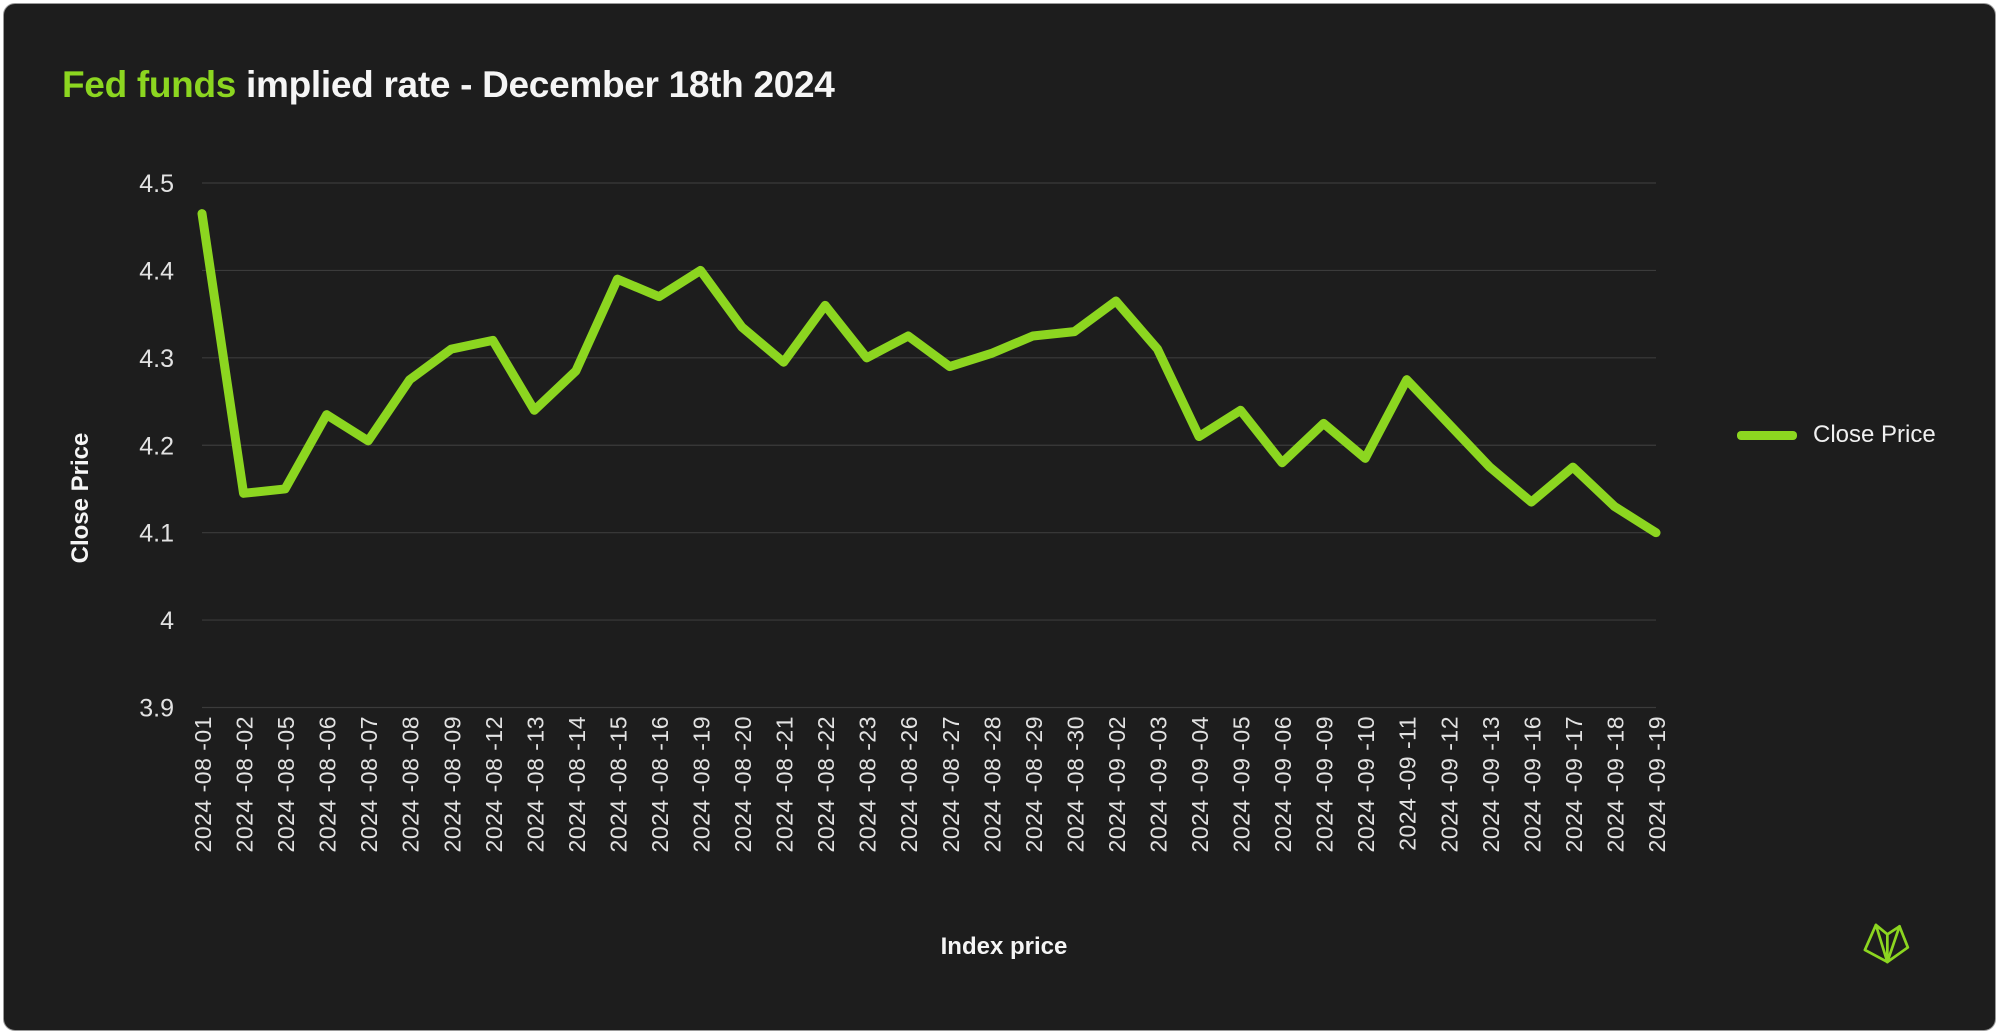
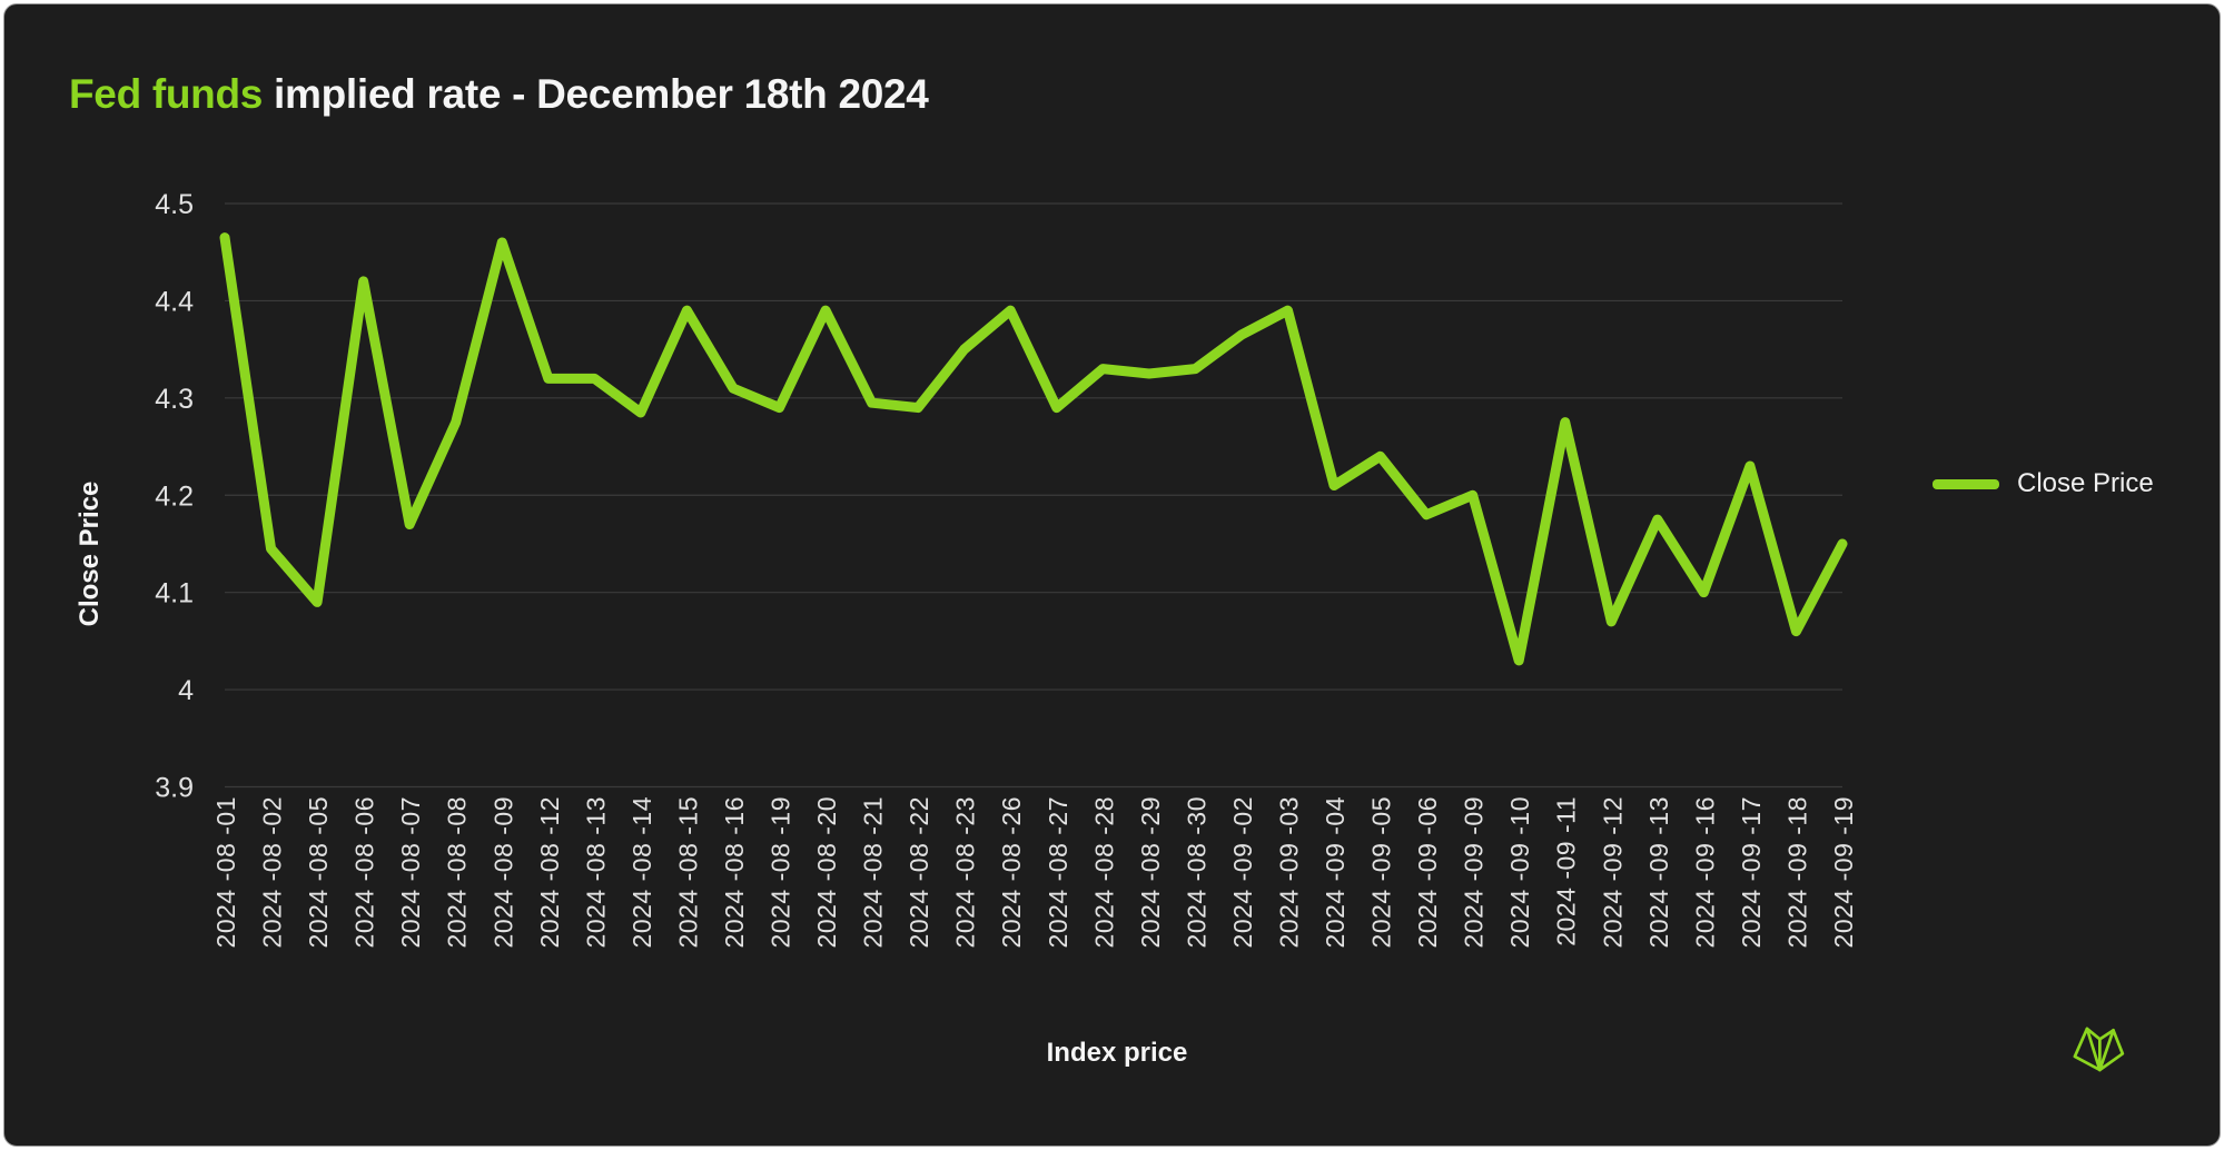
2024 -08 -05: 4.15 -> 4.09
2024 -08 -06: 4.24 -> 4.42
2024 -08 -07: 4.21 -> 4.17
2024 -08 -09: 4.31 -> 4.46
2024 -08 -13: 4.24 -> 4.32
2024 -08 -16: 4.37 -> 4.31
2024 -08 -19: 4.40 -> 4.29
2024 -08 -20: 4.33 -> 4.39
2024 -08 -22: 4.36 -> 4.29
2024 -08 -23: 4.30 -> 4.35
2024 -08 -26: 4.33 -> 4.39
2024 -08 -28: 4.30 -> 4.33
2024 -09 -03: 4.31 -> 4.39
2024 -09 -09: 4.22 -> 4.20
2024 -09 -10: 4.18 -> 4.03
2024 -09 -12: 4.22 -> 4.07
2024 -09 -16: 4.13 -> 4.10
2024 -09 -17: 4.17 -> 4.23
2024 -09 -18: 4.13 -> 4.06
2024 -09 -19: 4.10 -> 4.15
